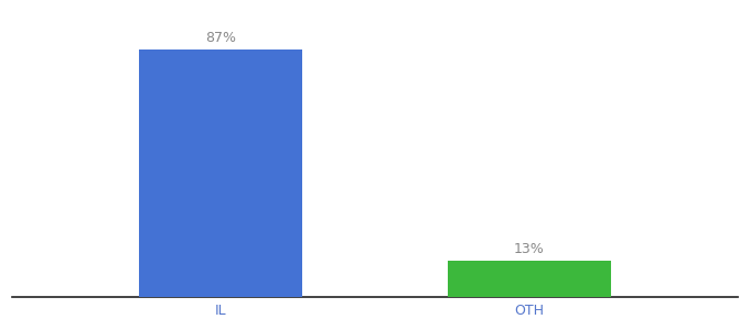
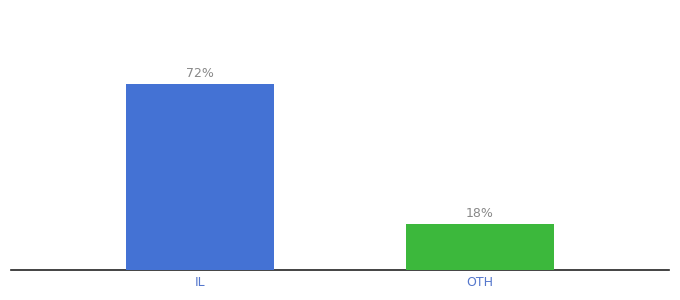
IL: 87% -> 72%
OTH: 13% -> 18%
